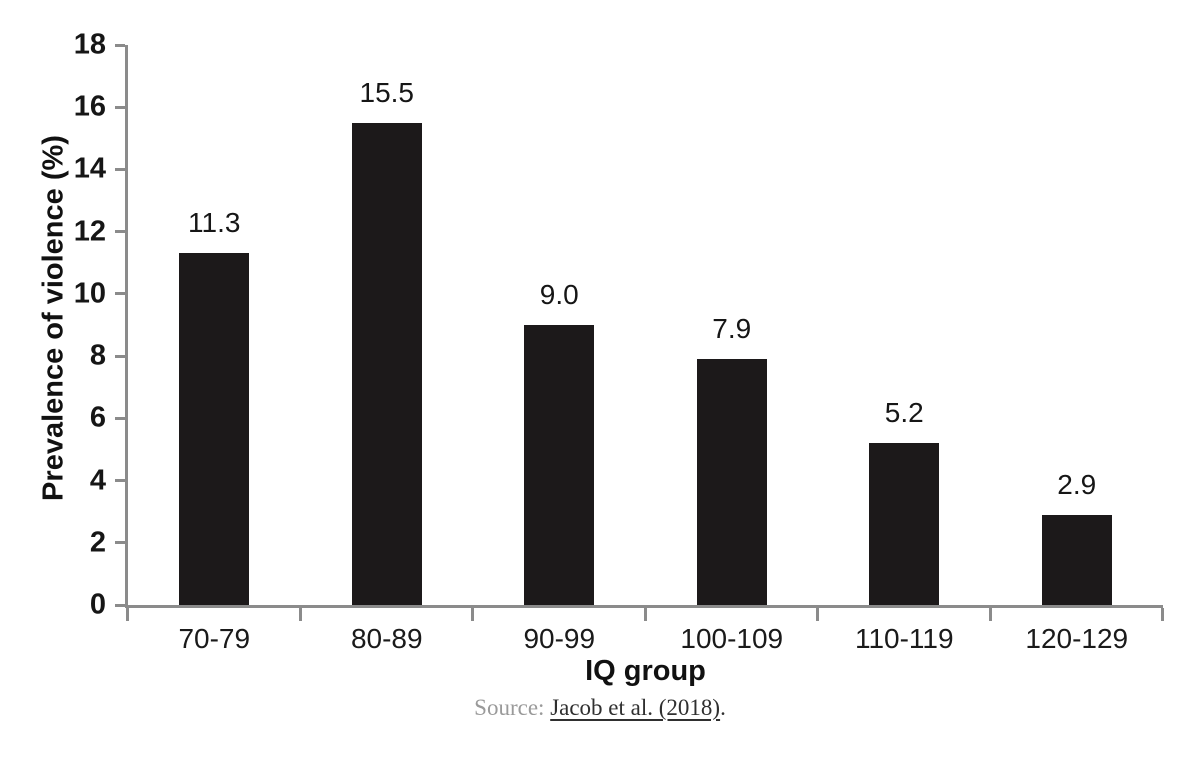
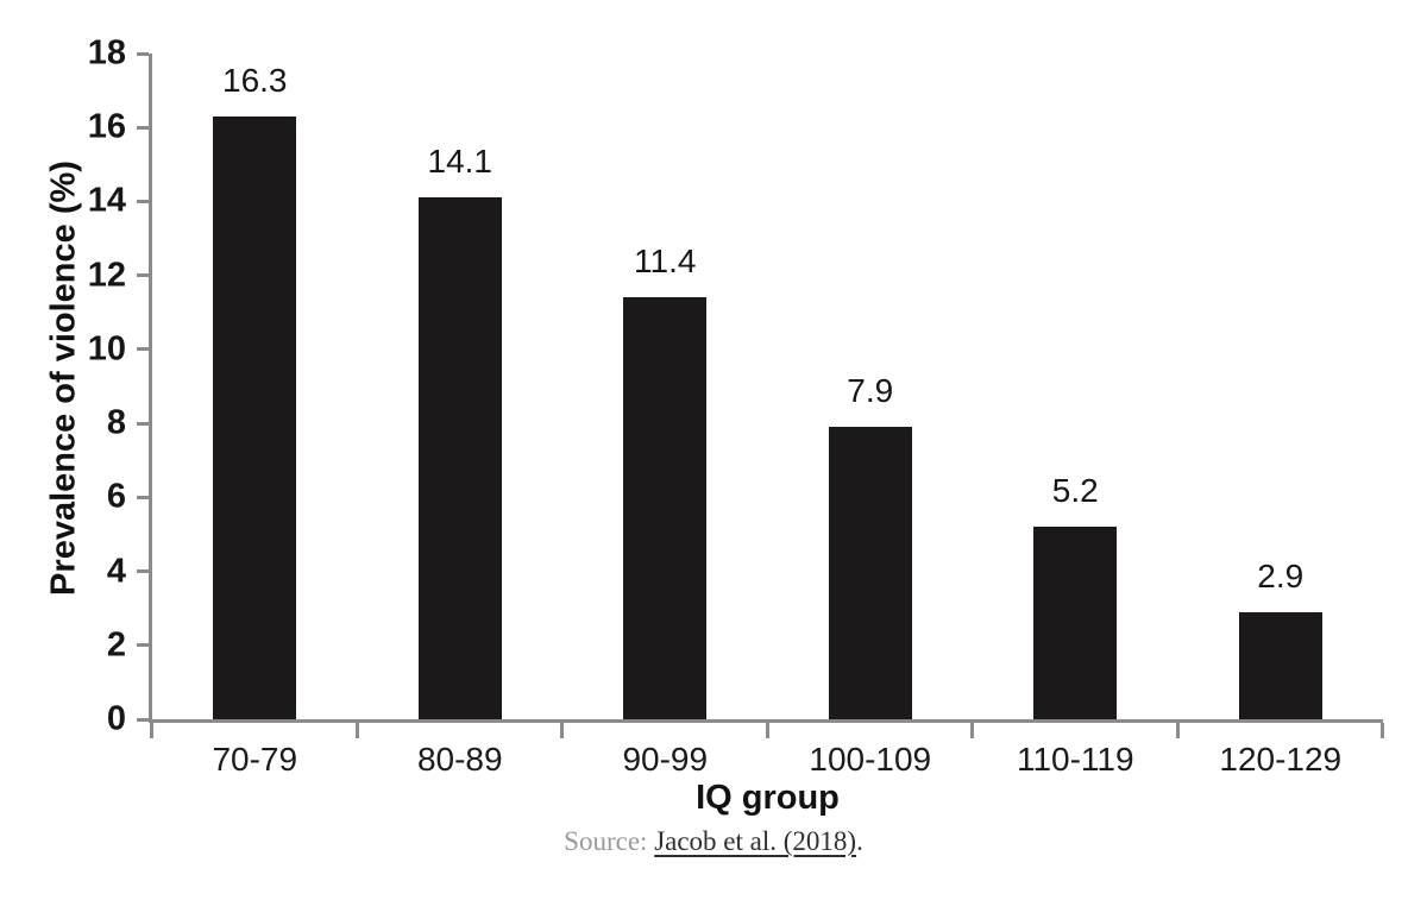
70-79: 11.3 -> 16.3
80-89: 15.5 -> 14.1
90-99: 9.0 -> 11.4
